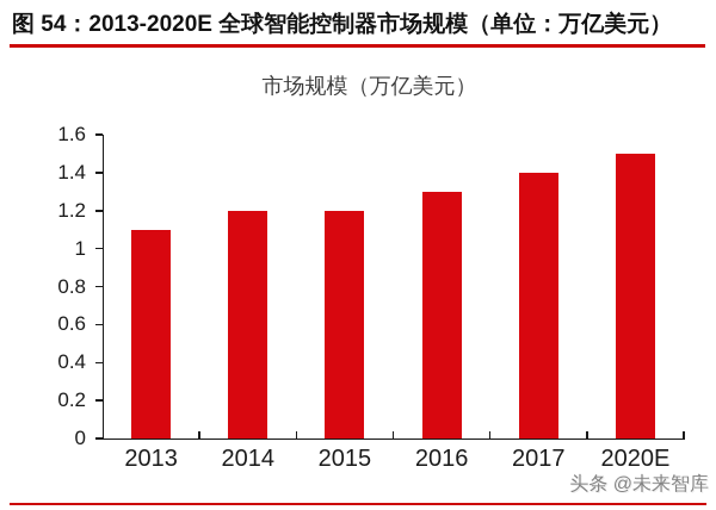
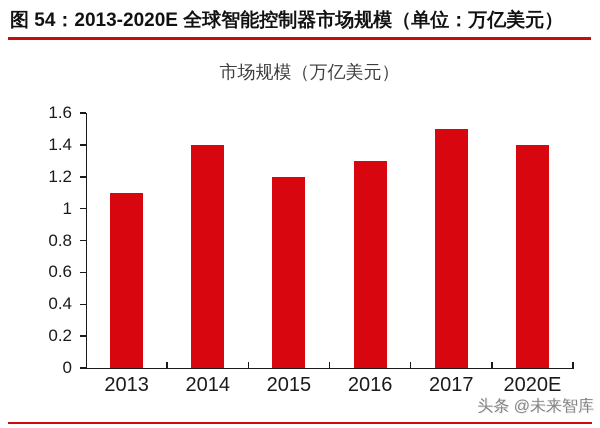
2014: 1.2 -> 1.4
2017: 1.4 -> 1.5
2020E: 1.5 -> 1.4
